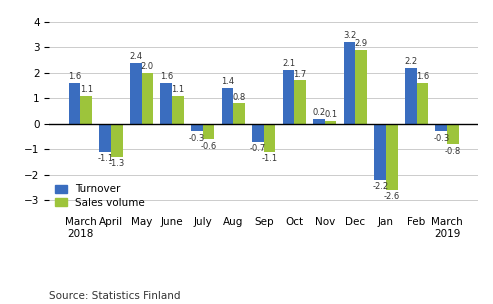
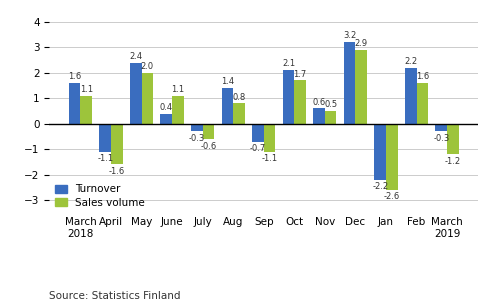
Sales volume/April: -1.3 -> -1.6
Turnover/June: 1.6 -> 0.4
Turnover/Nov: 0.2 -> 0.6
Sales volume/Nov: 0.1 -> 0.5
Sales volume/March 2019: -0.8 -> -1.2
